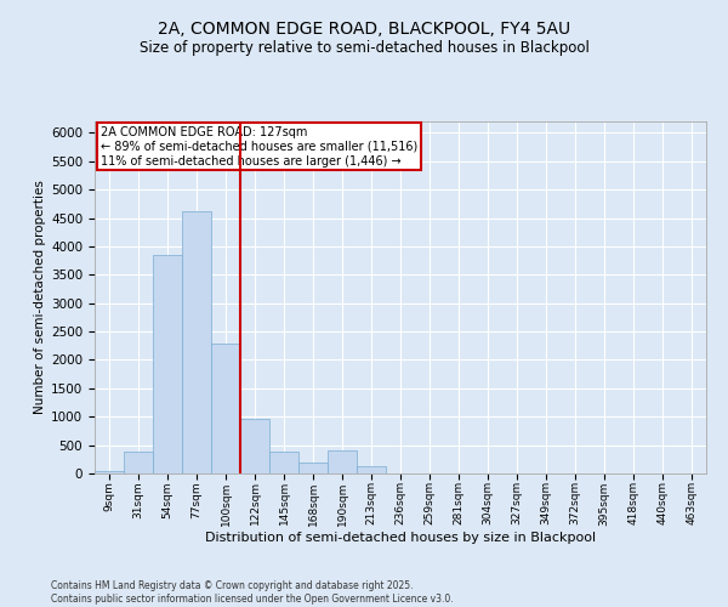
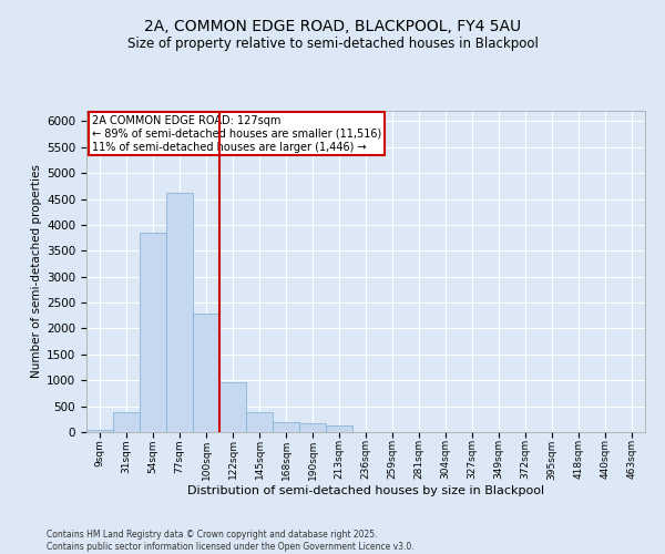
190sqm: 400 -> 170
